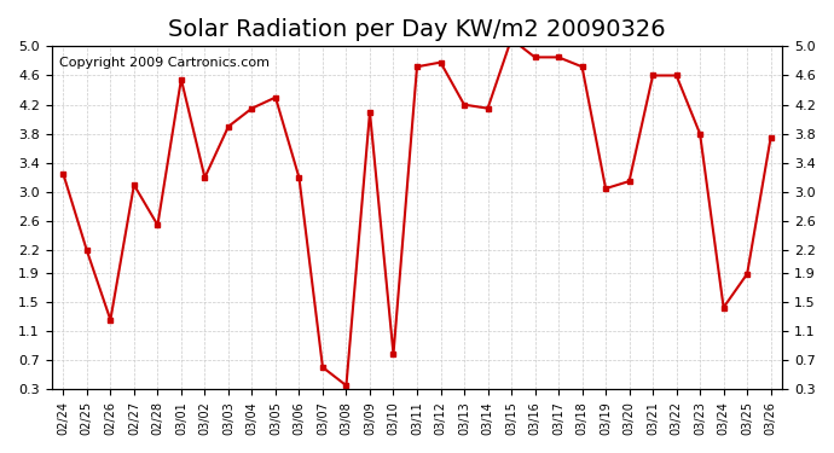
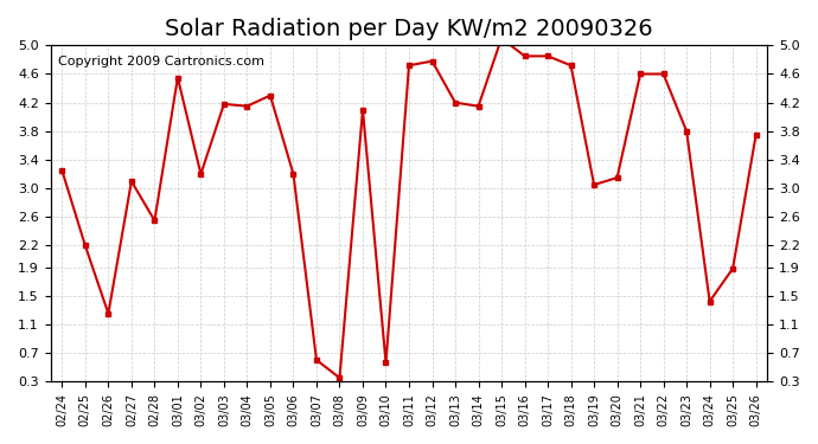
03/03: 3.90 -> 4.18
03/10: 0.78 -> 0.56
